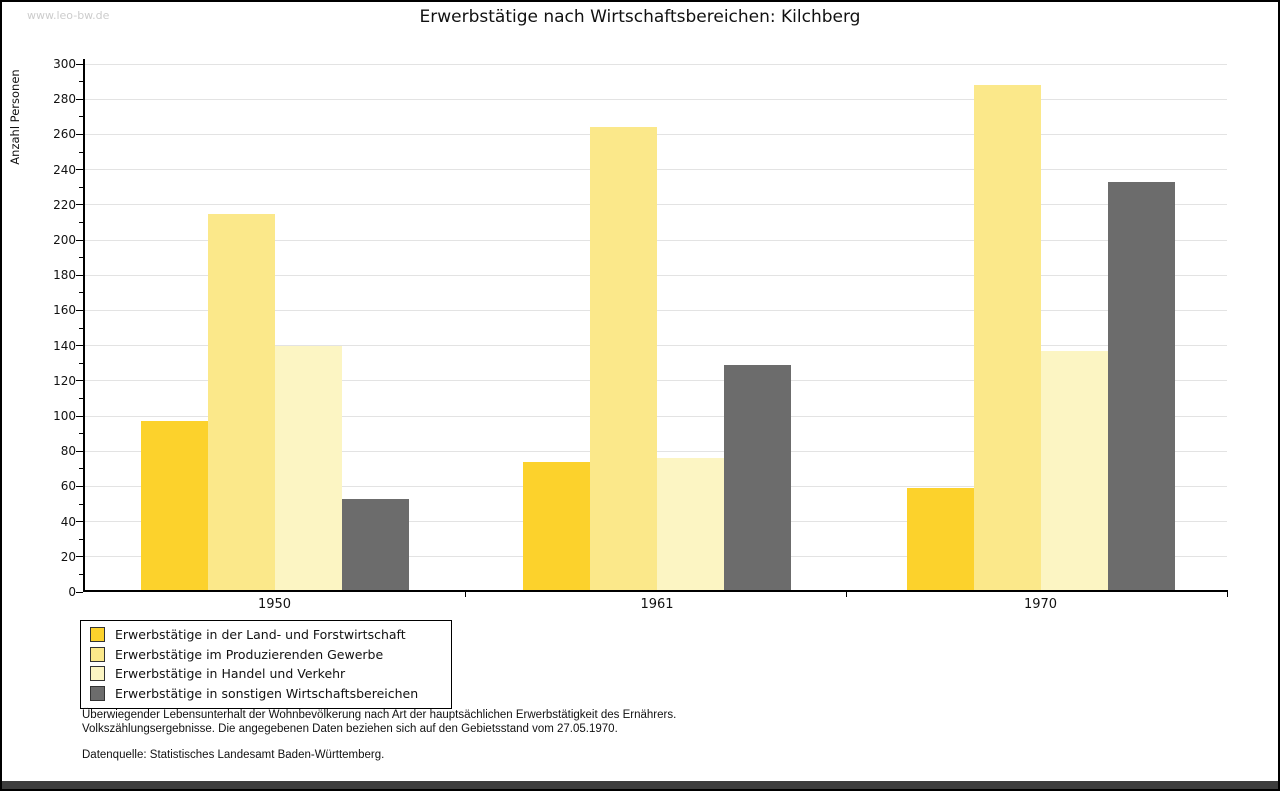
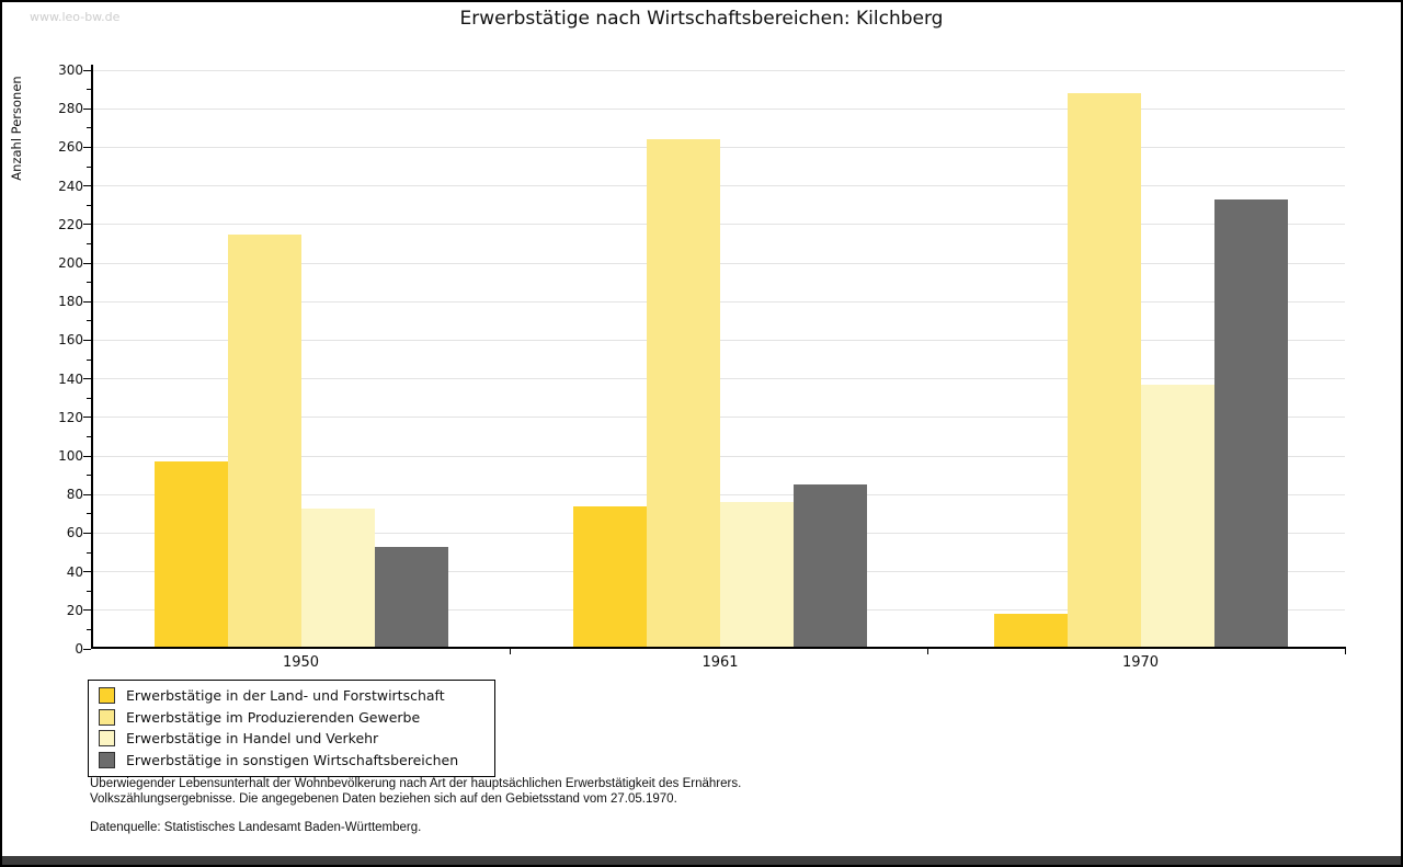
Erwerbstätige in Handel und Verkehr/1950: 140 -> 73
Erwerbstätige in sonstigen Wirtschaftsbereichen/1961: 129 -> 85
Erwerbstätige in der Land- und Forstwirtschaft/1970: 59 -> 18
